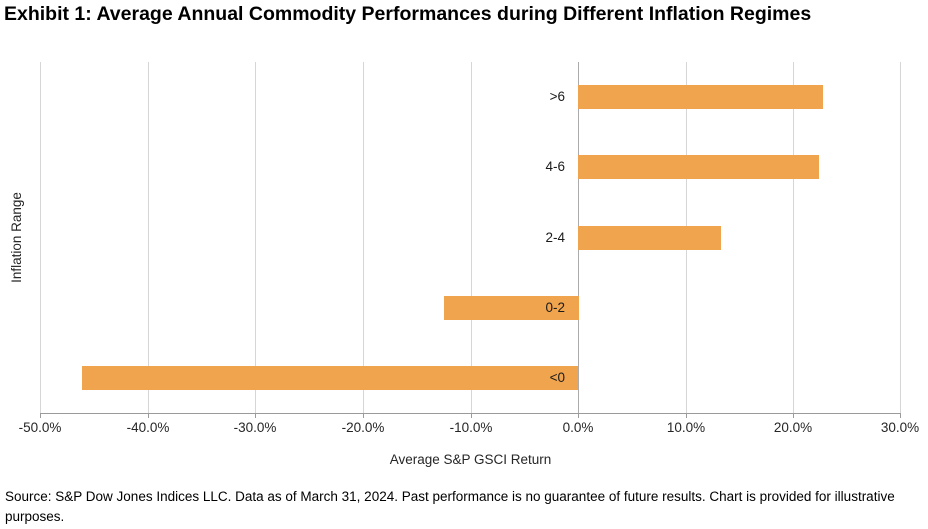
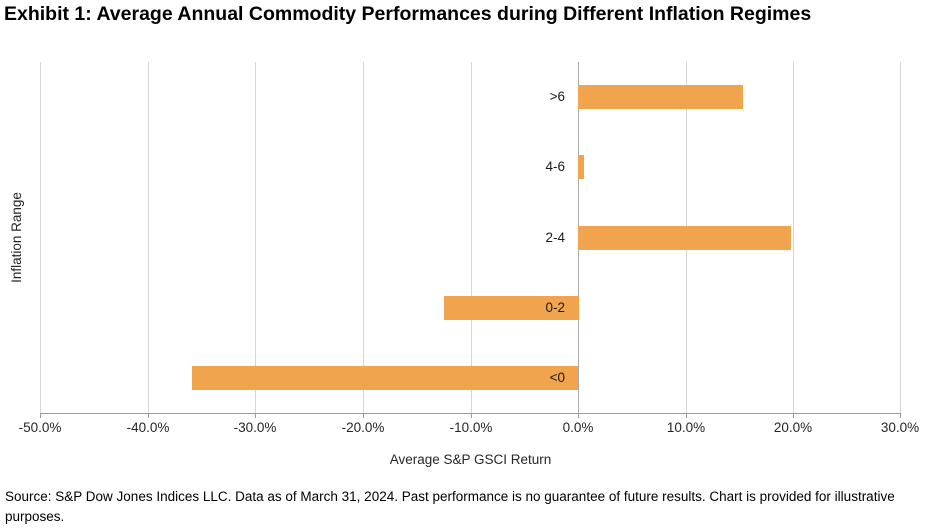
>6: 22.8% -> 15.3%
4-6: 22.4% -> 0.6%
2-4: 13.3% -> 19.8%
<0: -46.1% -> -35.9%
